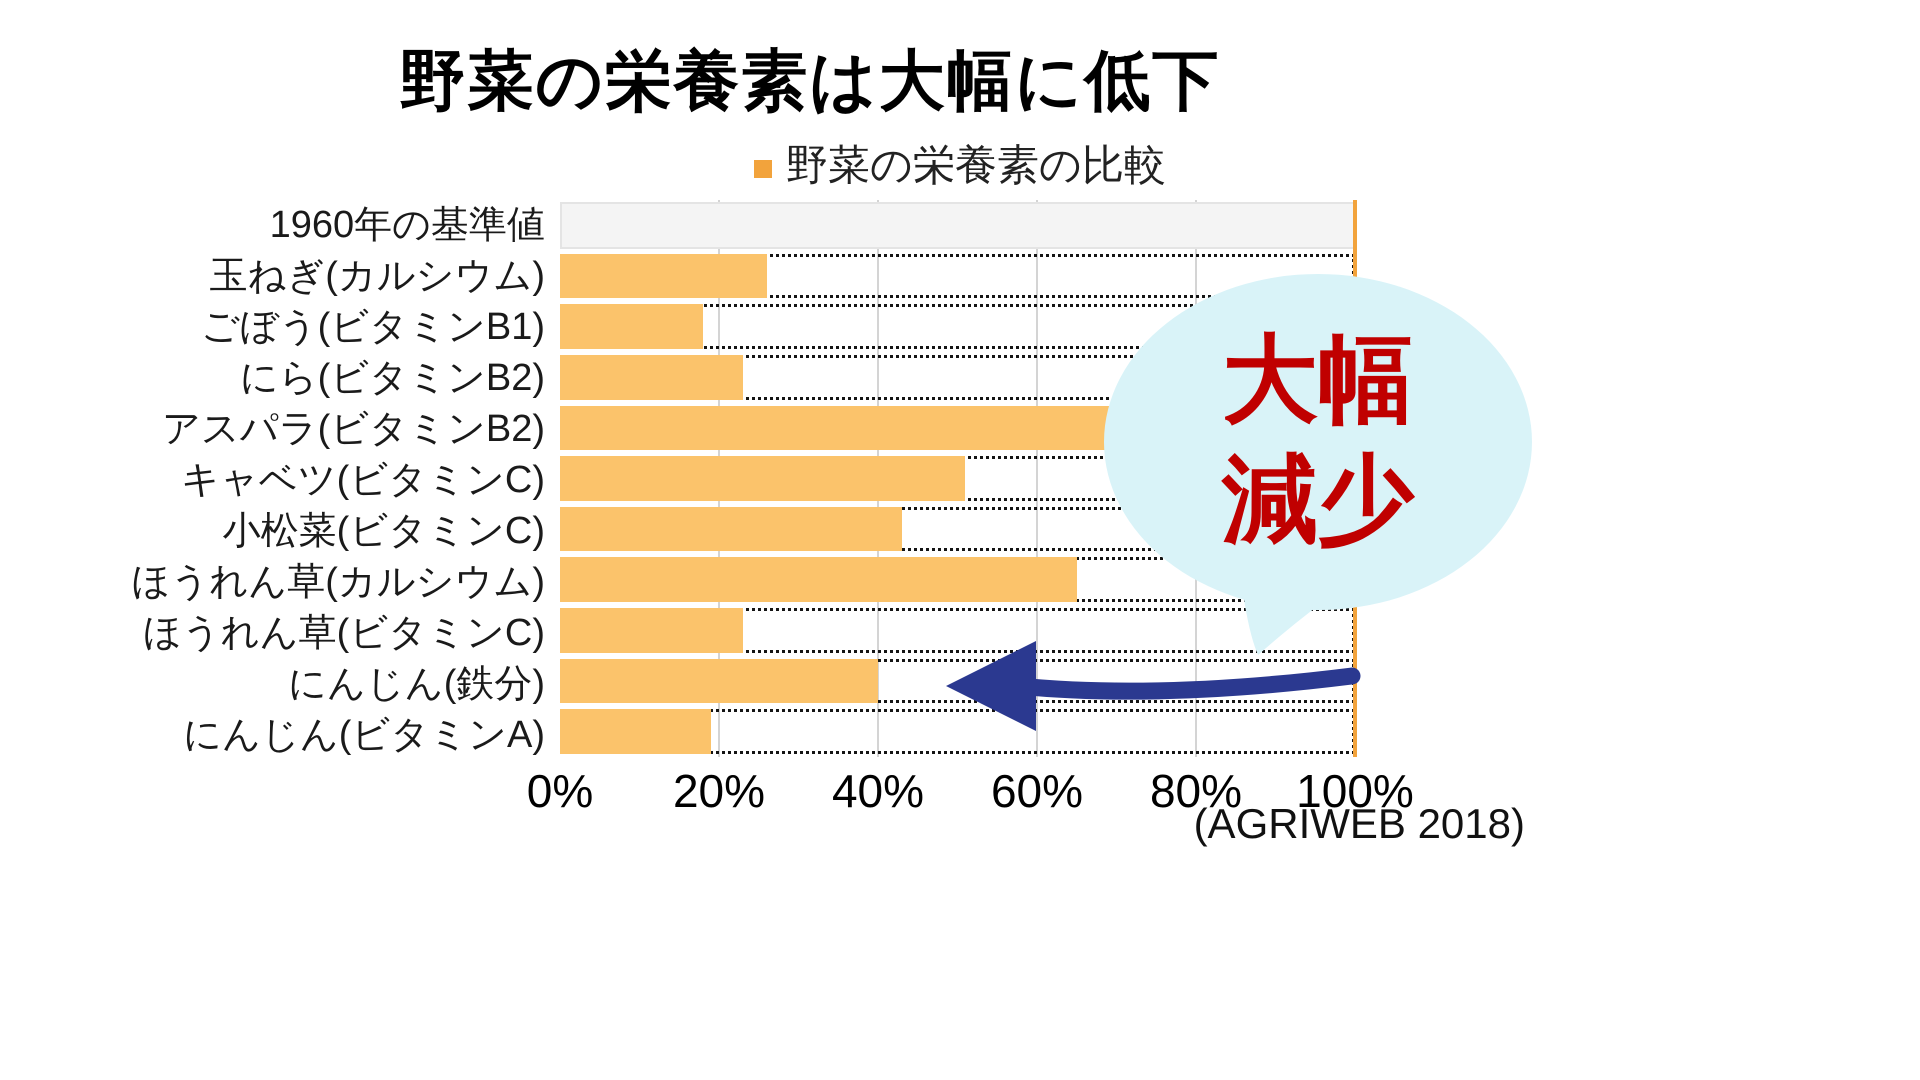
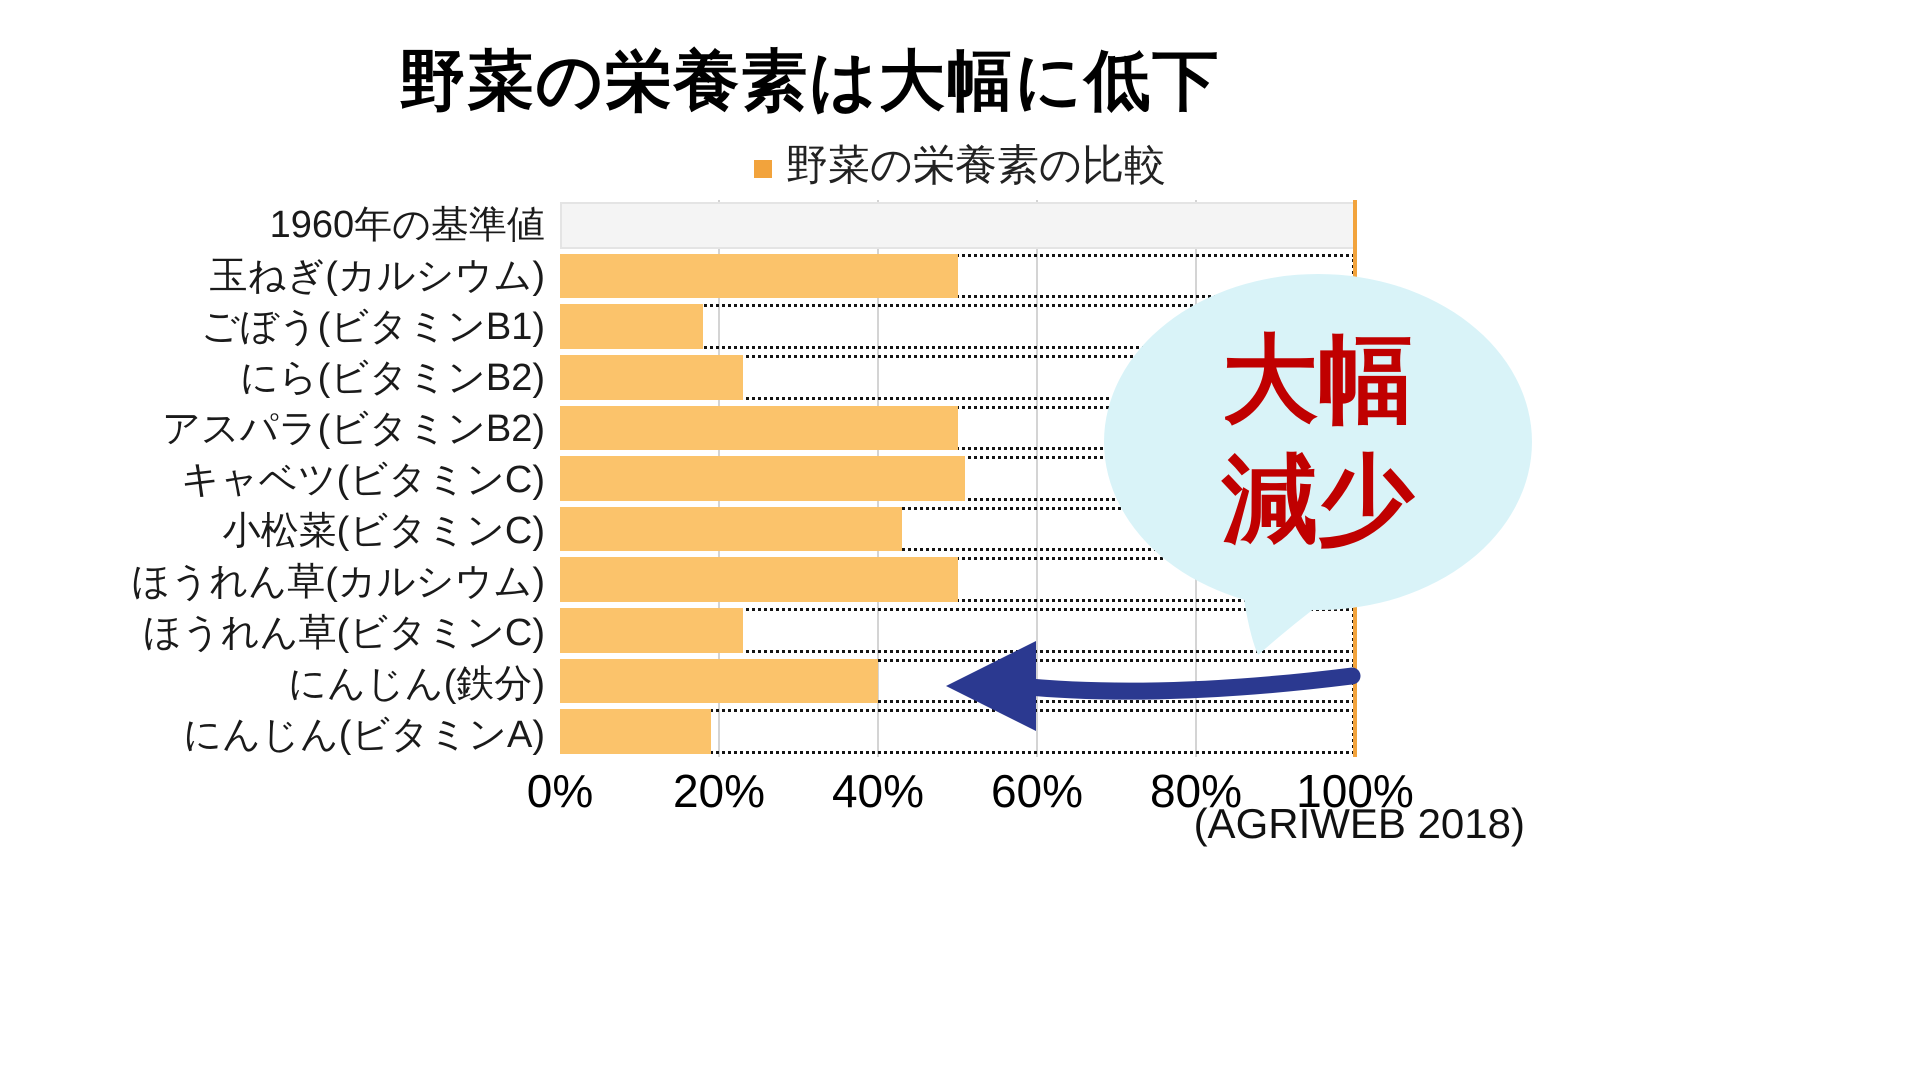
玉ねぎ(カルシウム): 26% -> 50%
アスパラ(ビタミンB2): 70% -> 50%
ほうれん草(カルシウム): 65% -> 50%
